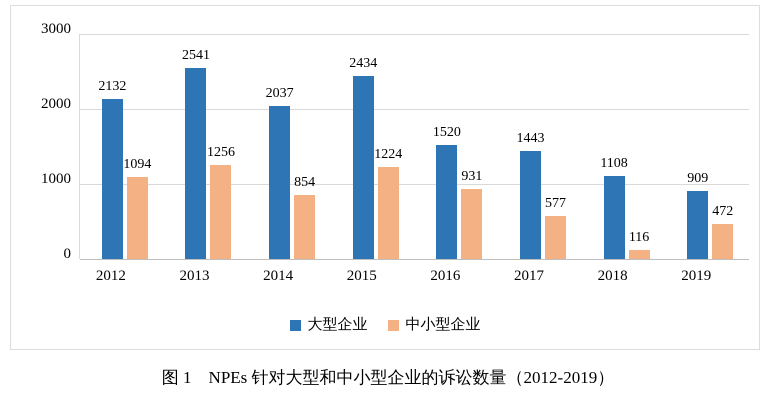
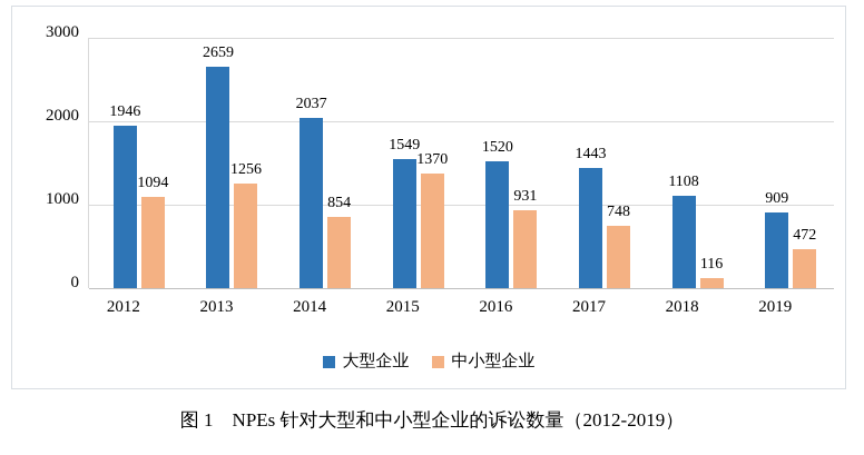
大型企业/2012: 2132 -> 1946
大型企业/2013: 2541 -> 2659
大型企业/2015: 2434 -> 1549
中小型企业/2015: 1224 -> 1370
中小型企业/2017: 577 -> 748
